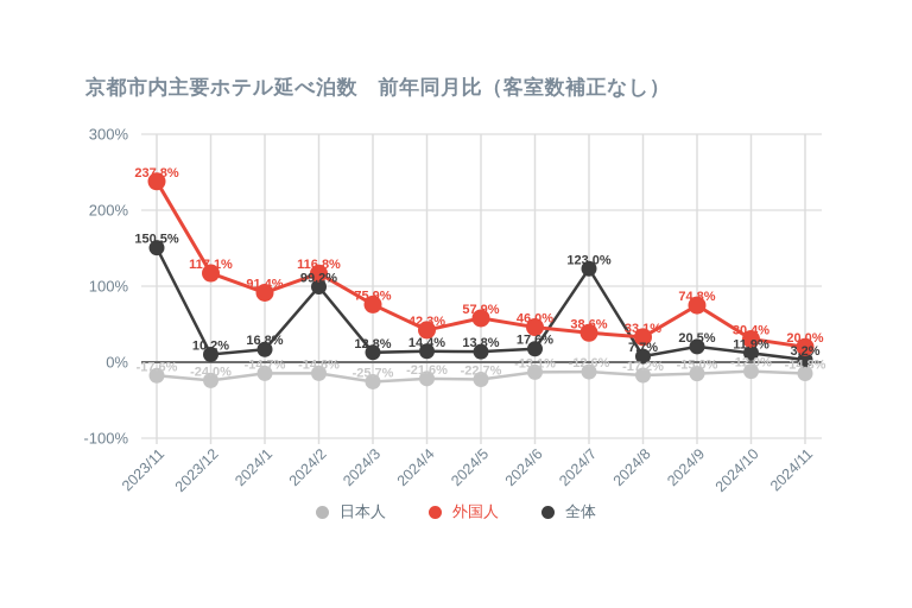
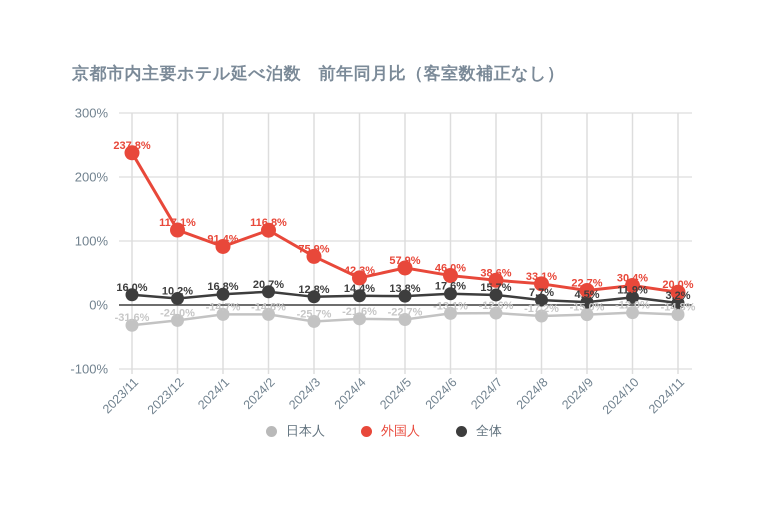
日本人/2023/11: -17.6% -> -31.6%
全体/2023/11: 150.5% -> 16.0%
全体/2024/2: 99.2% -> 20.7%
全体/2024/7: 123.0% -> 15.7%
全体/2024/9: 20.5% -> 4.5%
外国人/2024/9: 74.8% -> 22.7%
